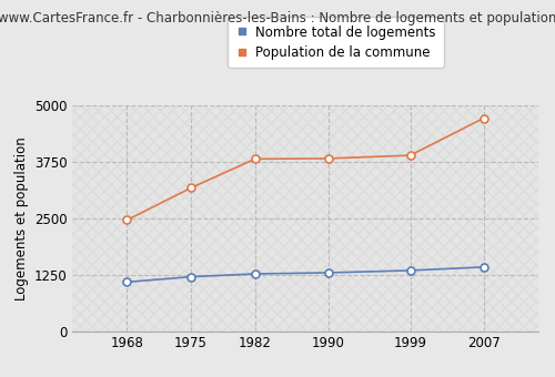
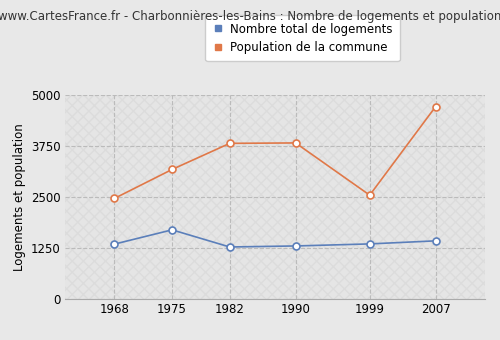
Nombre total de logements/1968: 1100 -> 1350
Nombre total de logements/1975: 1220 -> 1700
Population de la commune/1999: 3900 -> 2550
